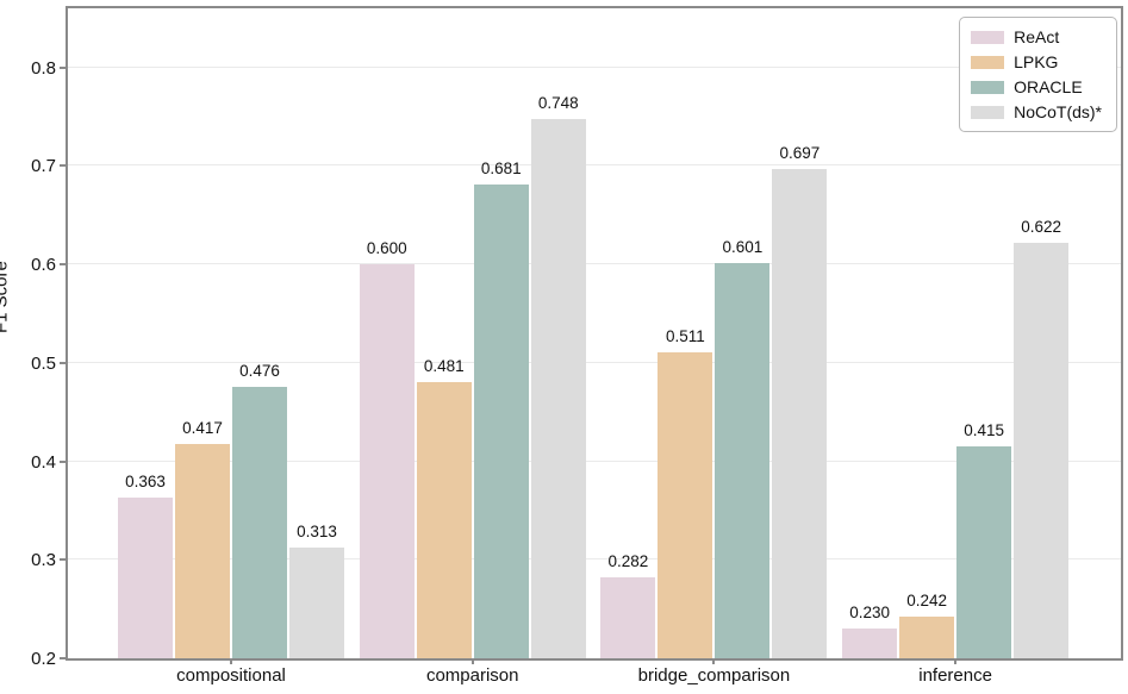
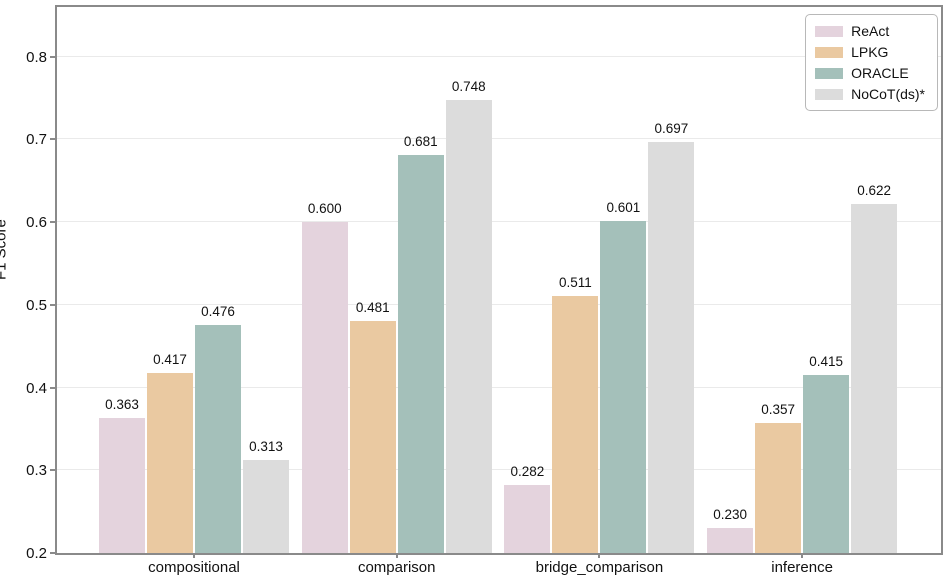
LPKG/inference: 0.242 -> 0.357
